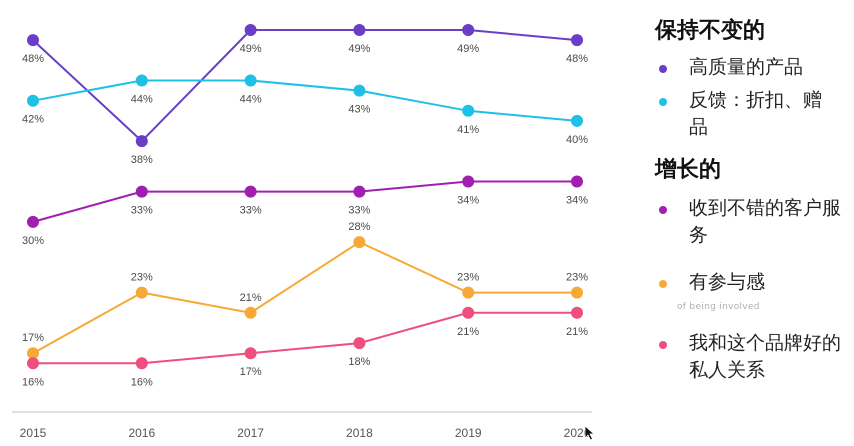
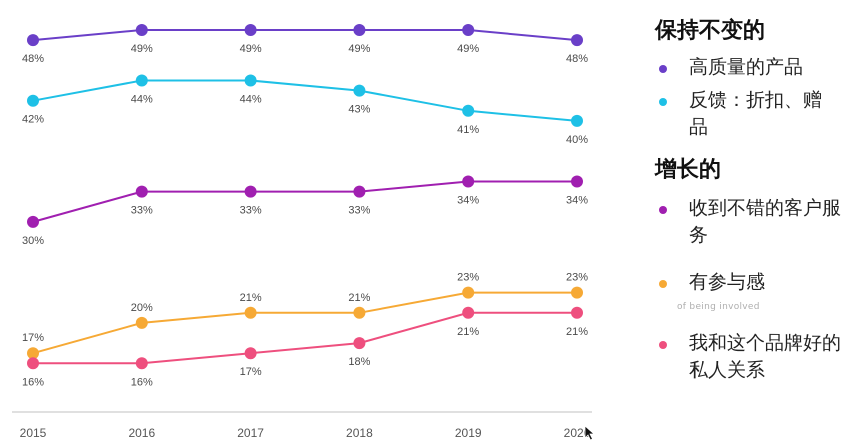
高质量的产品/2016: 38% -> 49%
有参与感/2016: 23% -> 20%
有参与感/2018: 28% -> 21%
